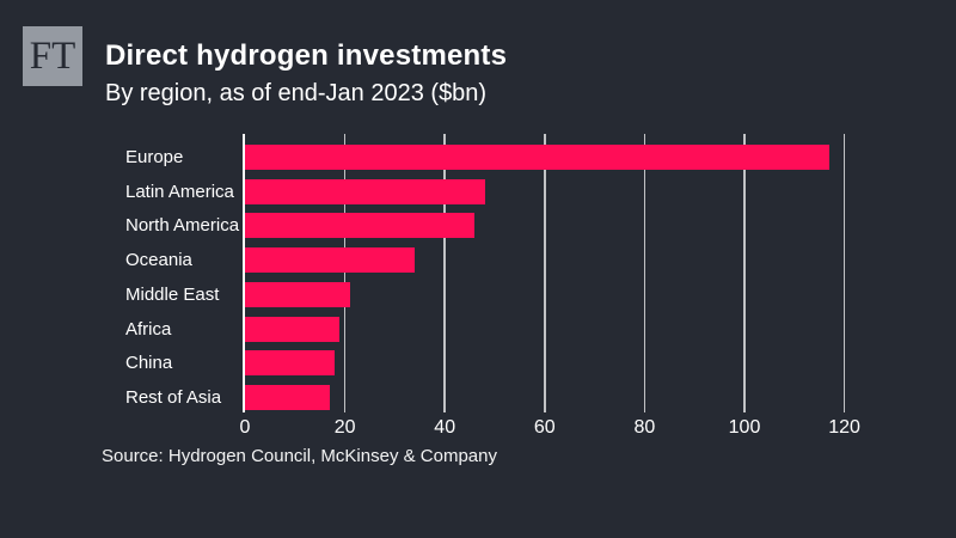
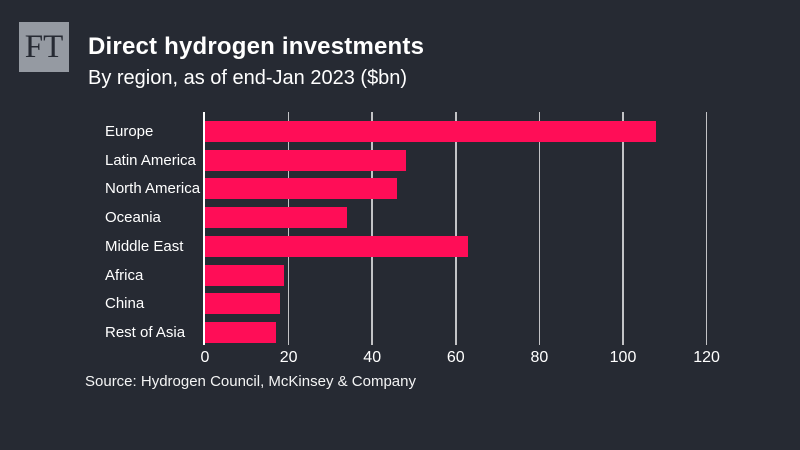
Europe: 117 -> 108
Middle East: 21 -> 63
